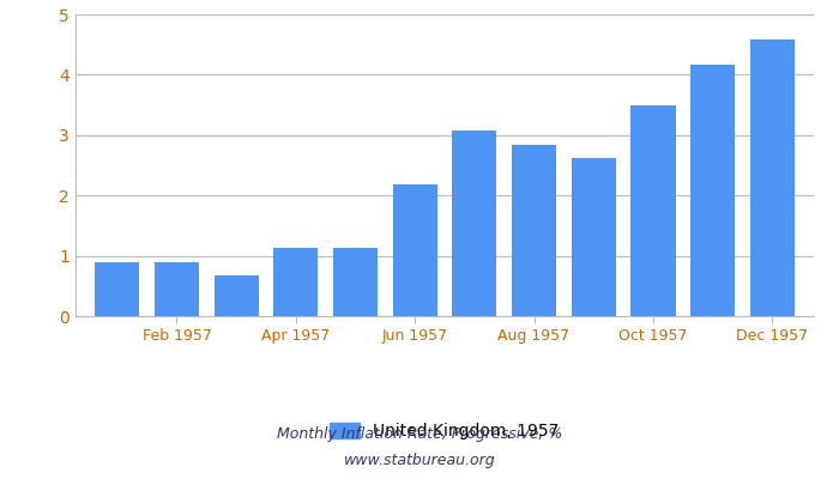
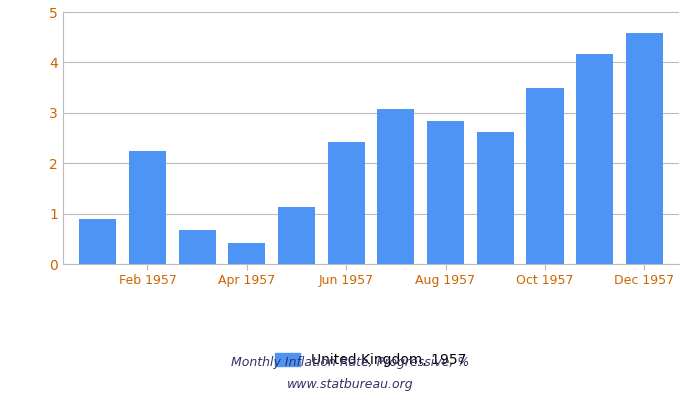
Feb 1957: 0.90 -> 2.24
Apr 1957: 1.13 -> 0.42
Jun 1957: 2.18 -> 2.42
